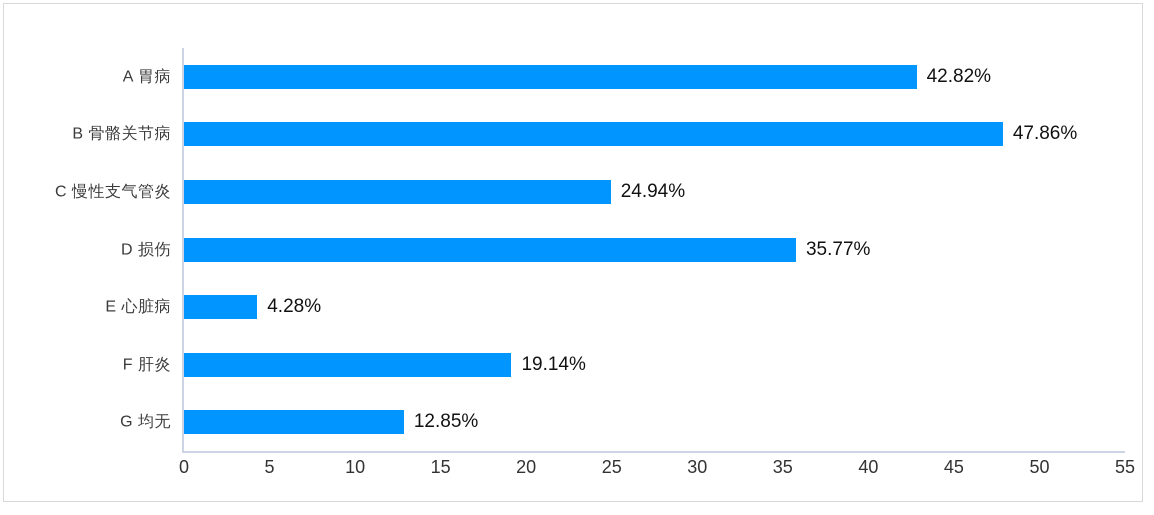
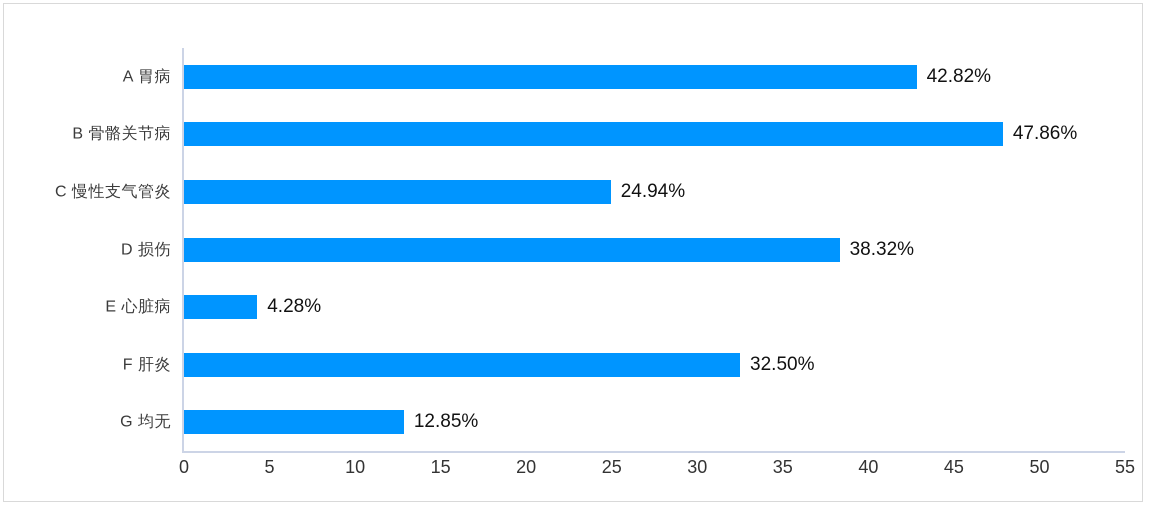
D 损伤: 35.77% -> 38.32%
F 肝炎: 19.14% -> 32.50%
